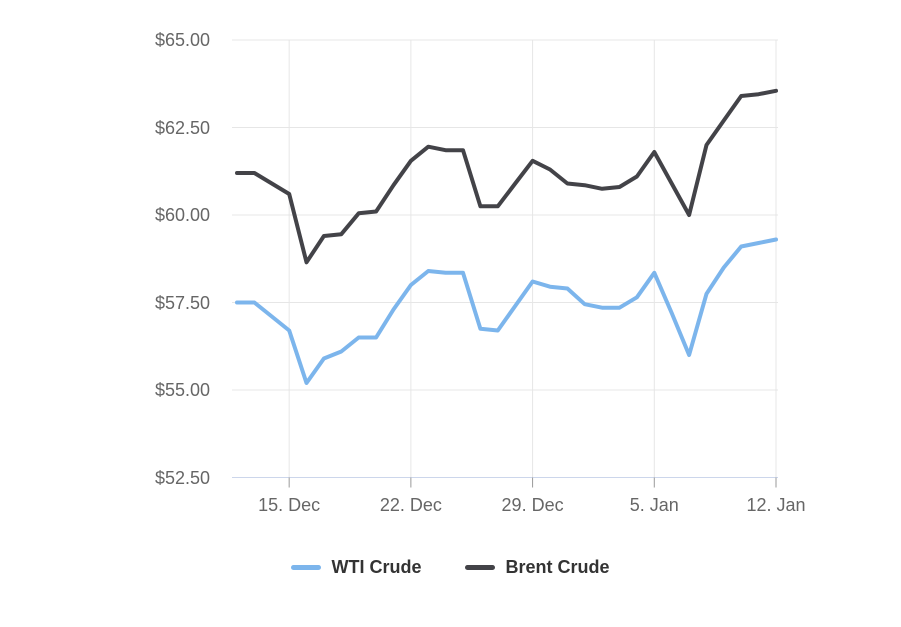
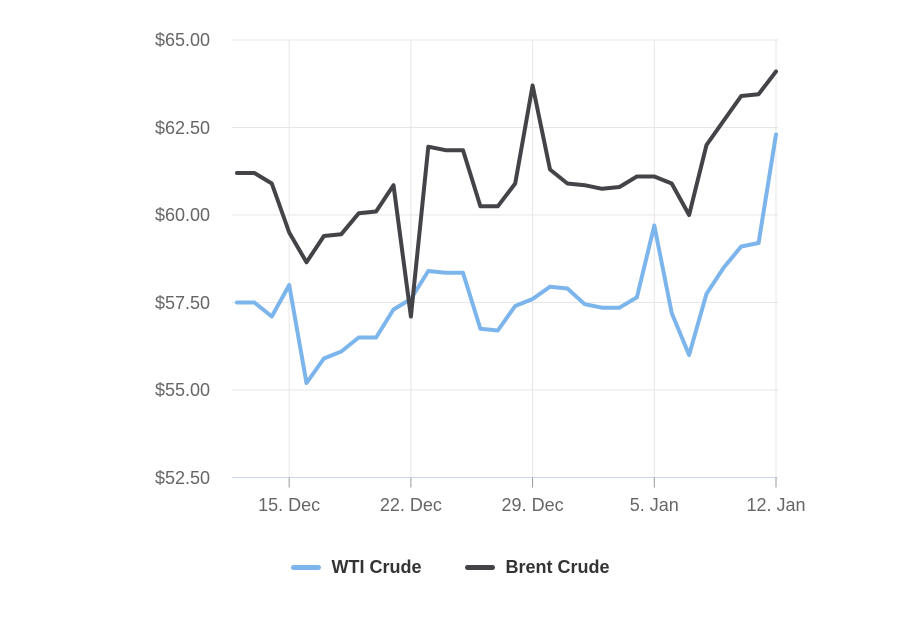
WTI Crude/15. Dec: $56.7 -> $58.0
Brent Crude/15. Dec: $60.6 -> $59.5
WTI Crude/22. Dec: $58.0 -> $57.6
Brent Crude/22. Dec: $61.5 -> $57.1
WTI Crude/29. Dec: $58.1 -> $57.6
Brent Crude/29. Dec: $61.5 -> $63.7
WTI Crude/5. Jan: $58.4 -> $59.7
Brent Crude/5. Jan: $61.8 -> $61.1
WTI Crude/12. Jan: $59.3 -> $62.3
Brent Crude/12. Jan: $63.5 -> $64.1
